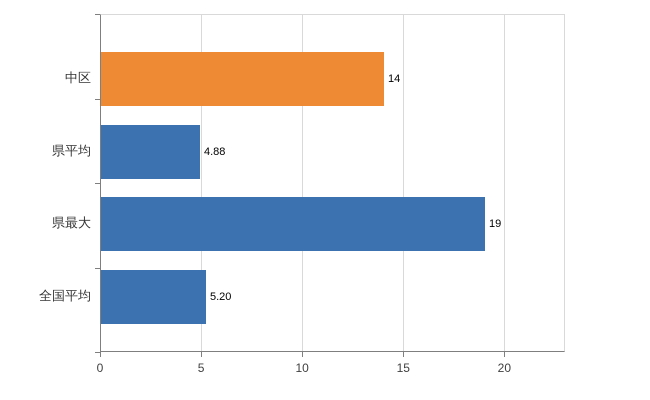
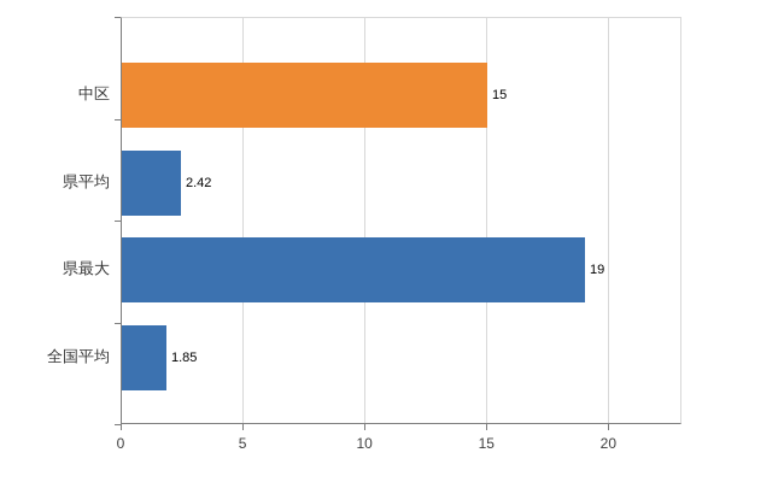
中区: 14 -> 15
県平均: 4.88 -> 2.42
全国平均: 5.20 -> 1.85
